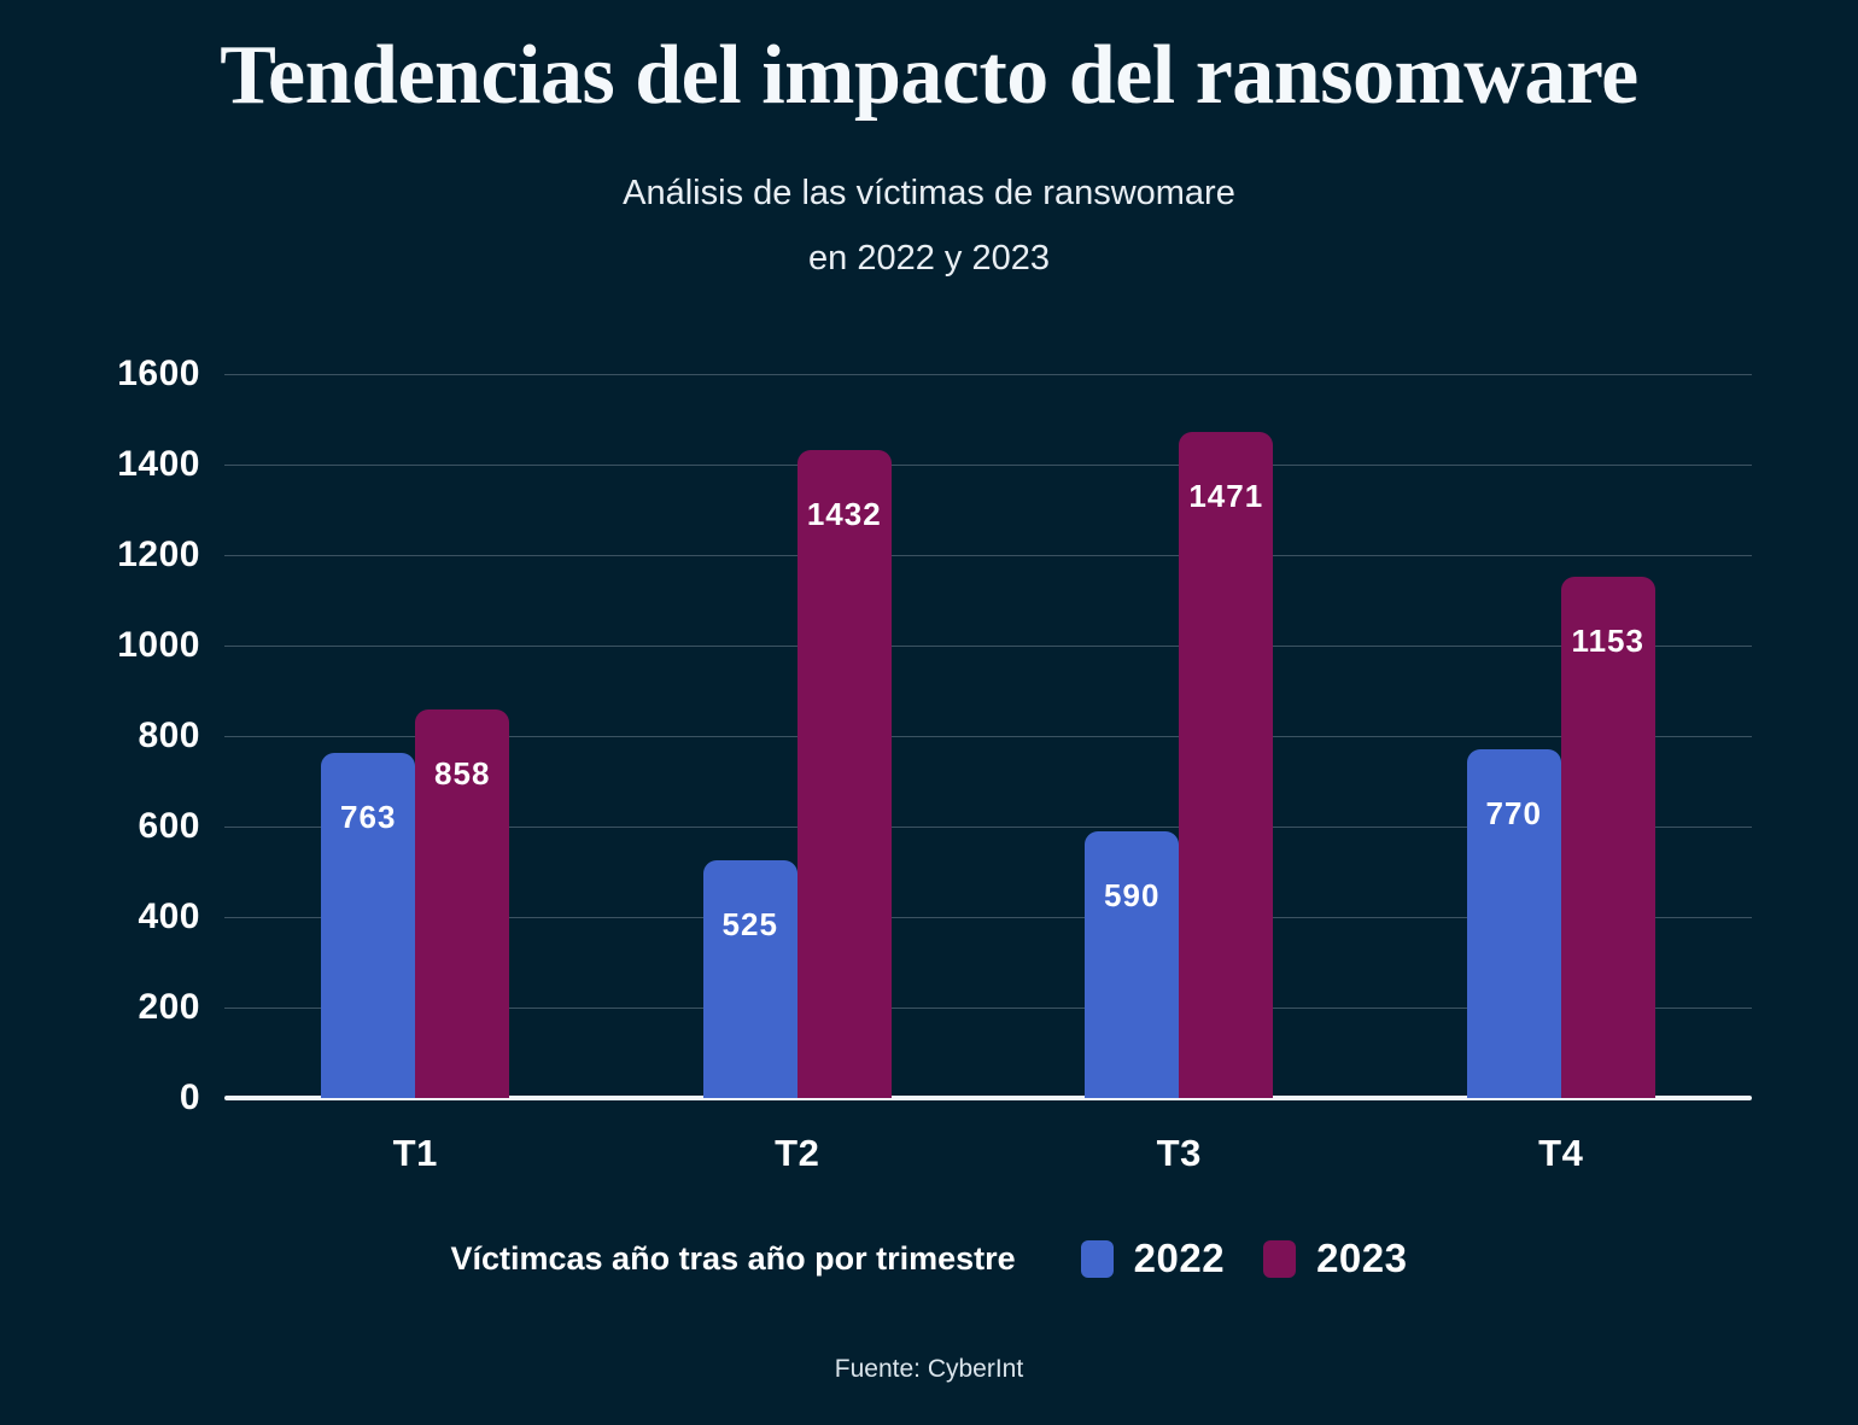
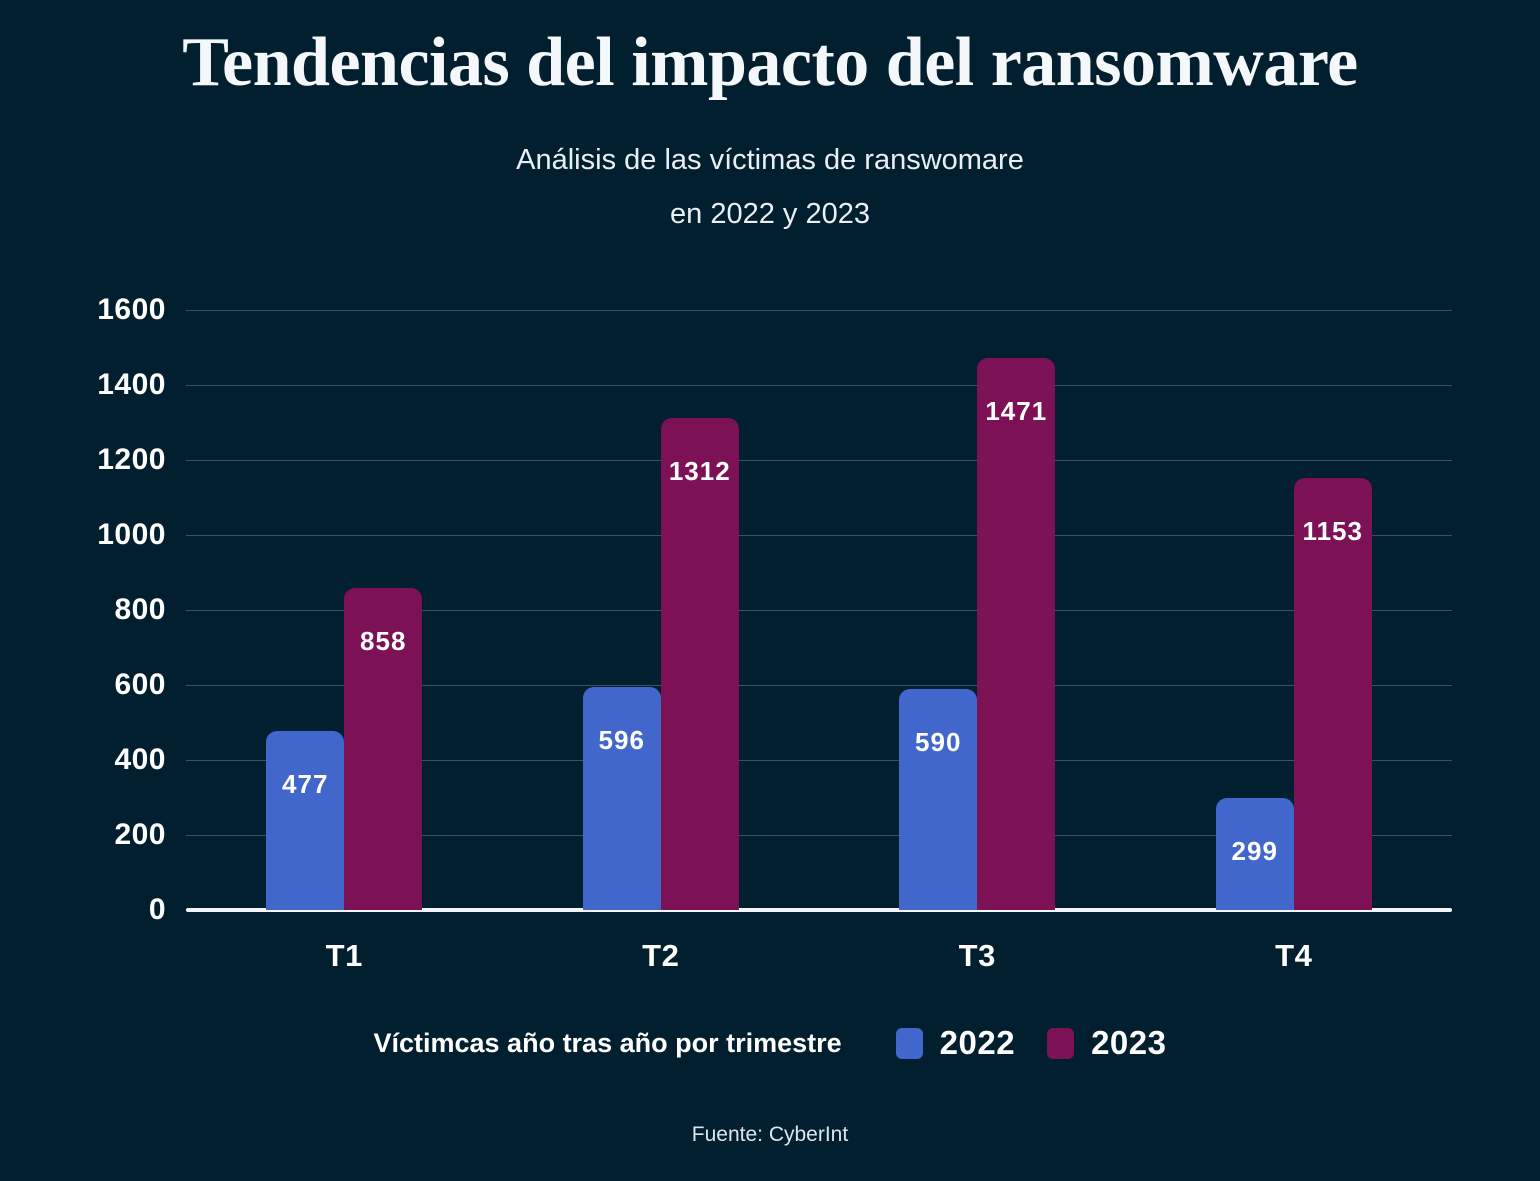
2022/T1: 763 -> 477
2022/T2: 525 -> 596
2023/T2: 1432 -> 1312
2022/T4: 770 -> 299
